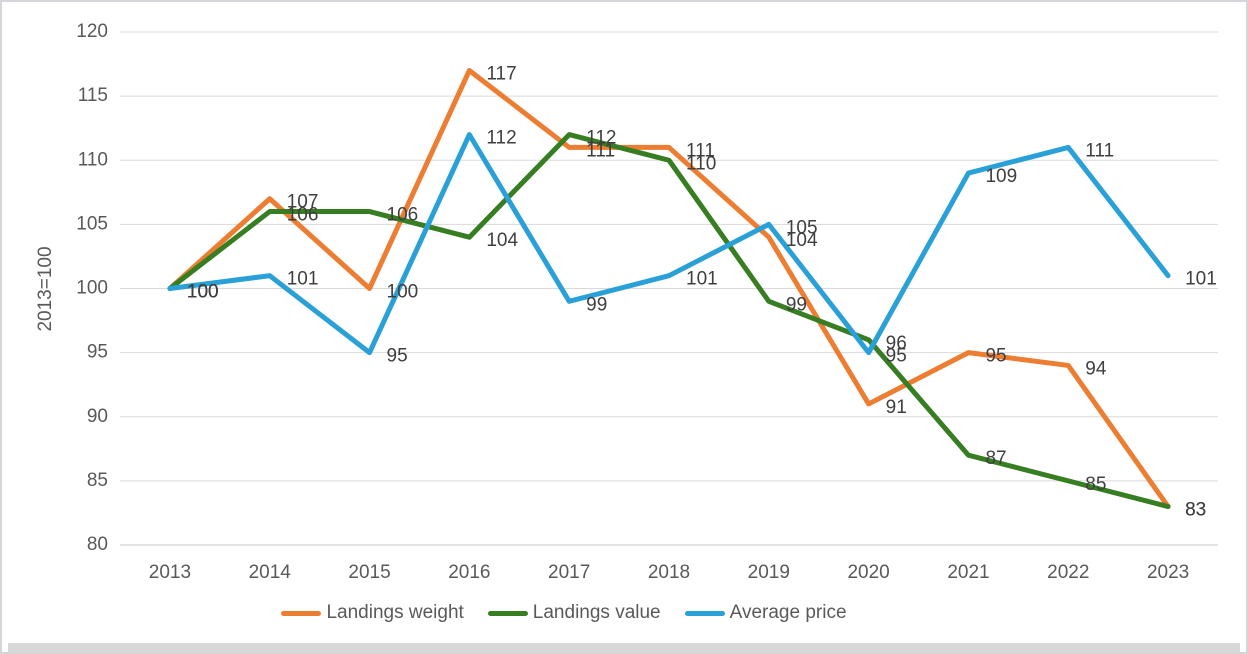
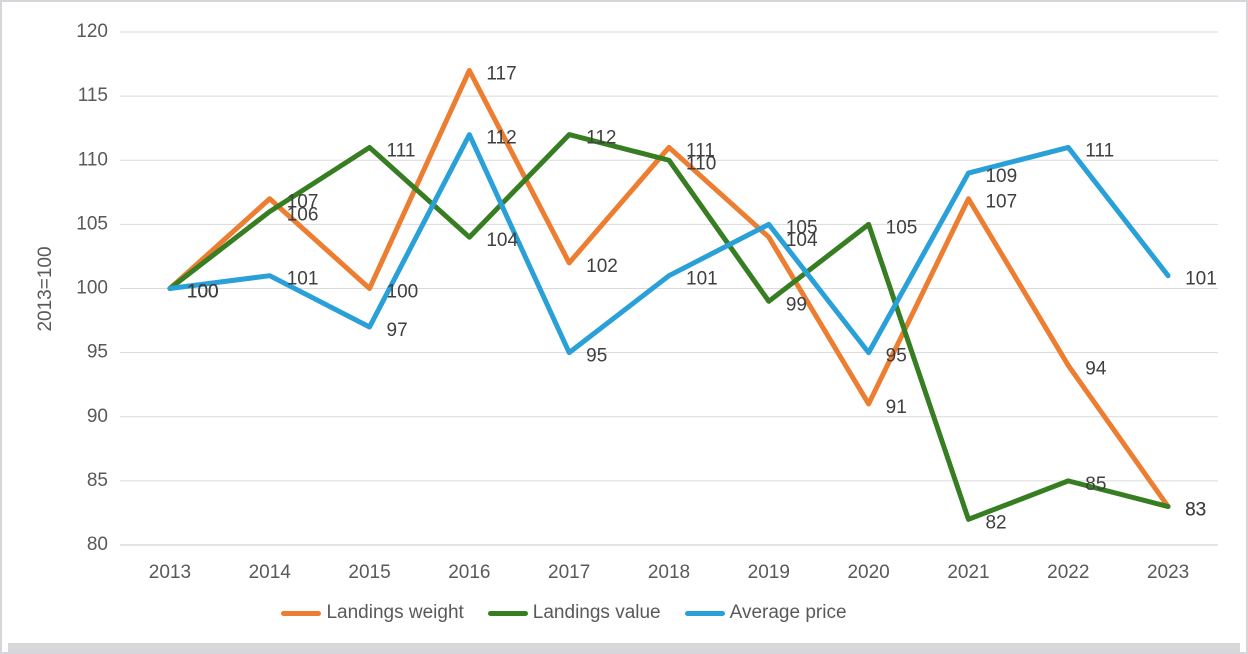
Landings value/2015: 106 -> 111
Average price/2015: 95 -> 97
Landings weight/2017: 111 -> 102
Average price/2017: 99 -> 95
Landings value/2020: 96 -> 105
Landings weight/2021: 95 -> 107
Landings value/2021: 87 -> 82
